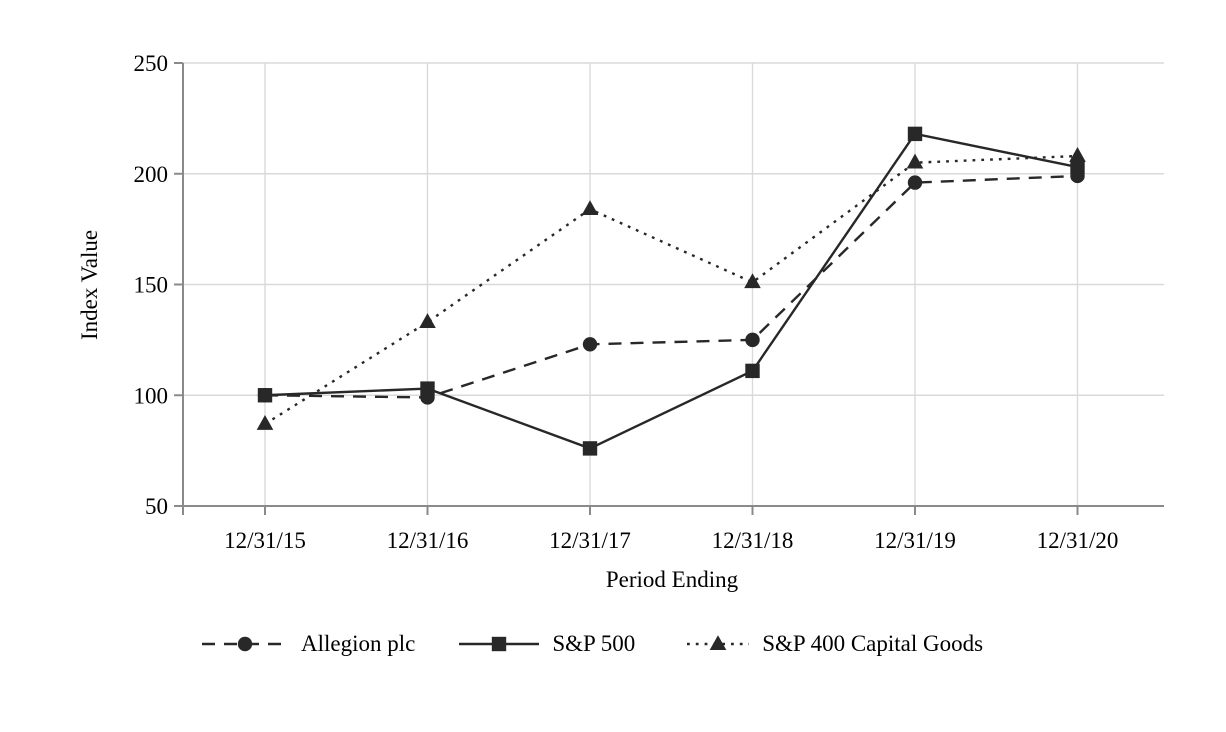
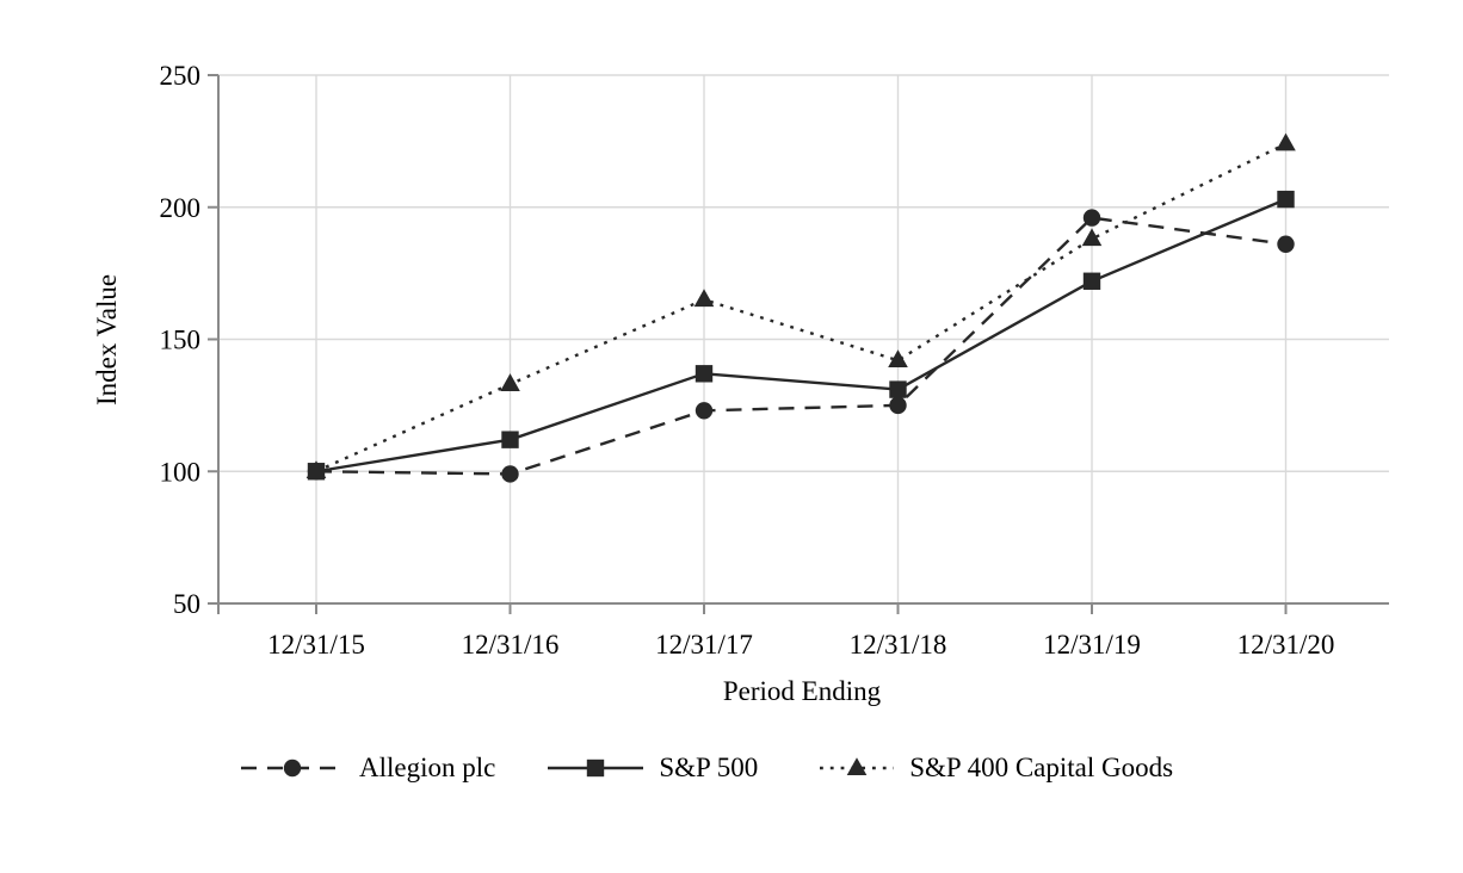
S&P 400 Capital Goods/12/31/15: 87 -> 100
S&P 500/12/31/16: 103 -> 112
S&P 500/12/31/17: 76 -> 137
S&P 400 Capital Goods/12/31/17: 184 -> 165
S&P 500/12/31/18: 111 -> 131
S&P 400 Capital Goods/12/31/18: 151 -> 142
S&P 500/12/31/19: 218 -> 172
S&P 400 Capital Goods/12/31/19: 205 -> 188
Allegion plc/12/31/20: 199 -> 186
S&P 400 Capital Goods/12/31/20: 208 -> 224
